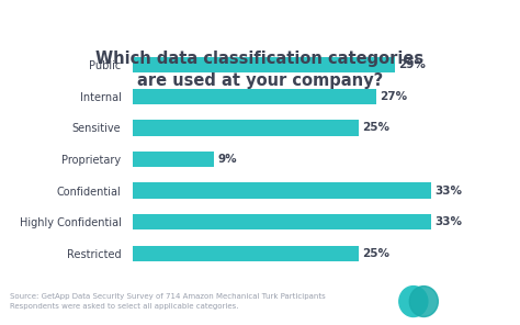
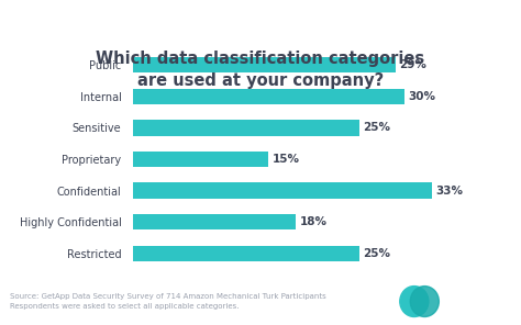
Internal: 27% -> 30%
Proprietary: 9% -> 15%
Highly Confidential: 33% -> 18%
